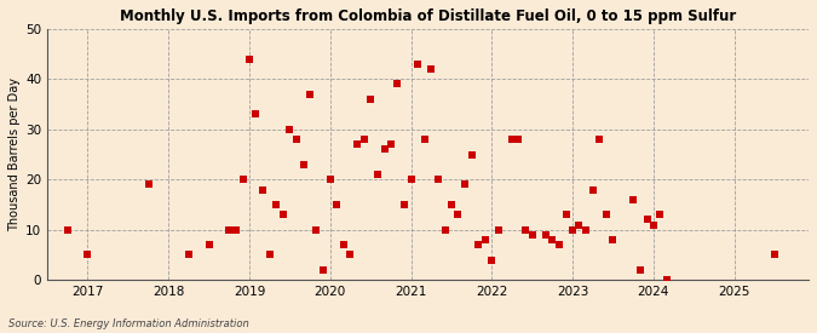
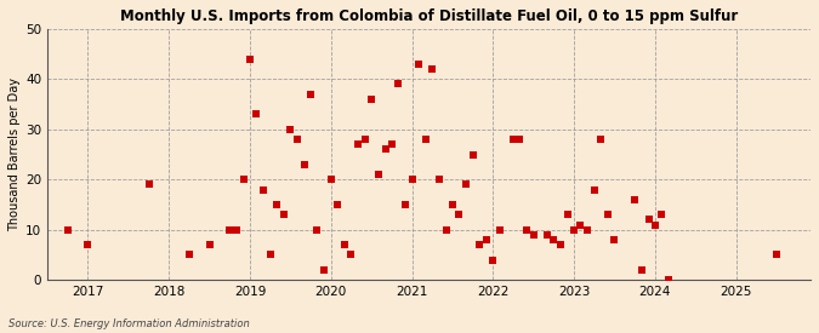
2017: 5 -> 7
